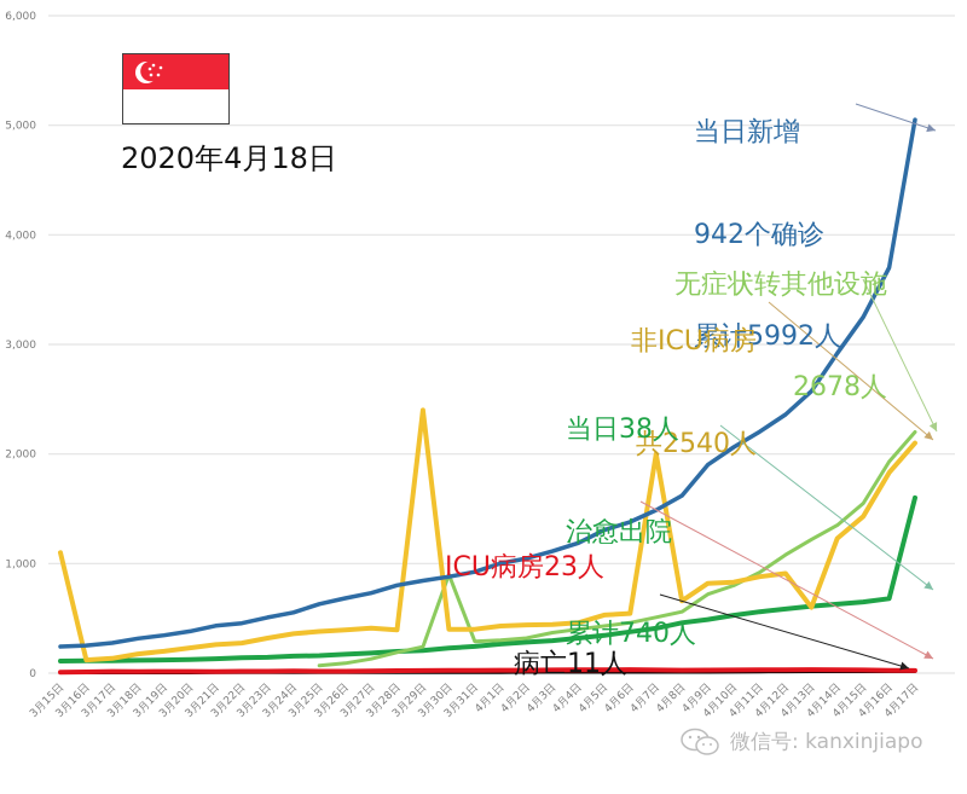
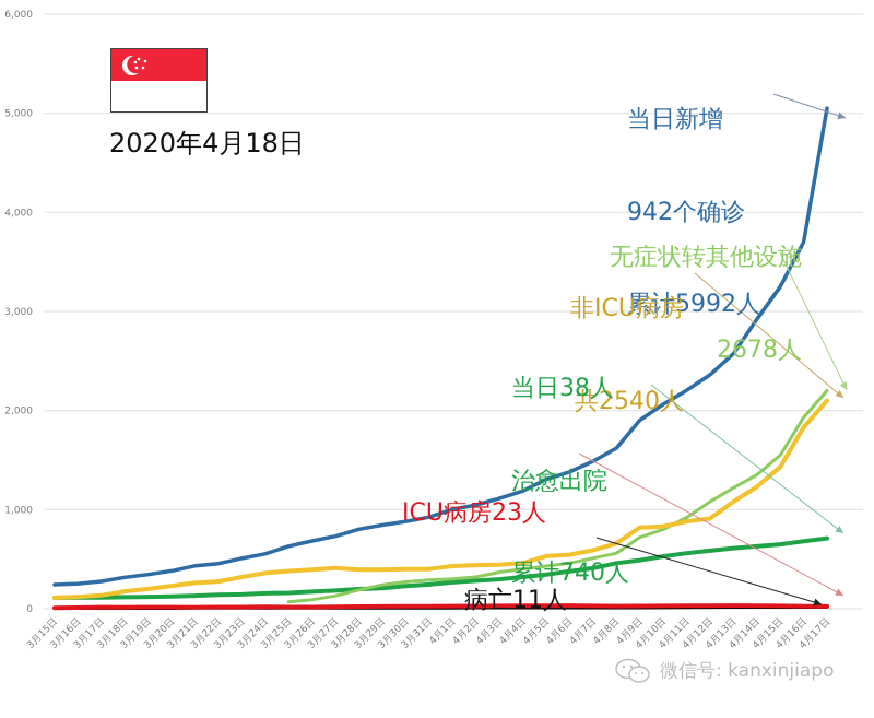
非ICU病房/3月15日: 1100 -> 100
非ICU病房/3月29日: 2400 -> 400
无症状转其他设施/3月30日: 900 -> 300
非ICU病房/4月7日: 2000 -> 600
非ICU病房/4月13日: 600 -> 1100
治愈出院/4月17日: 1600 -> 700
